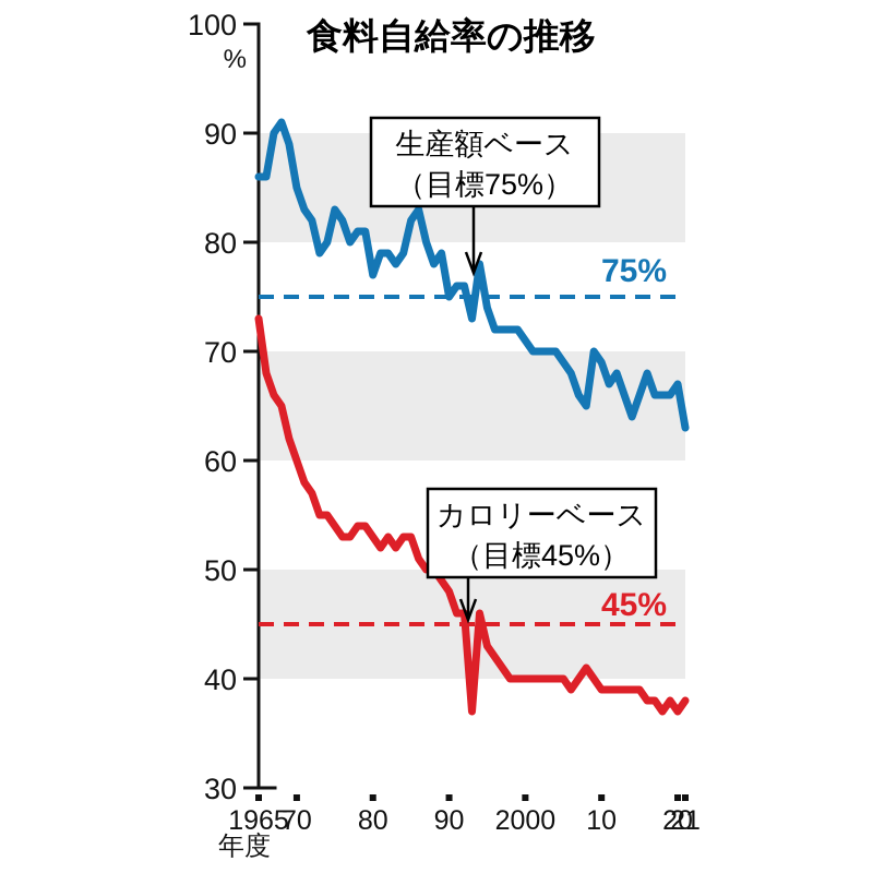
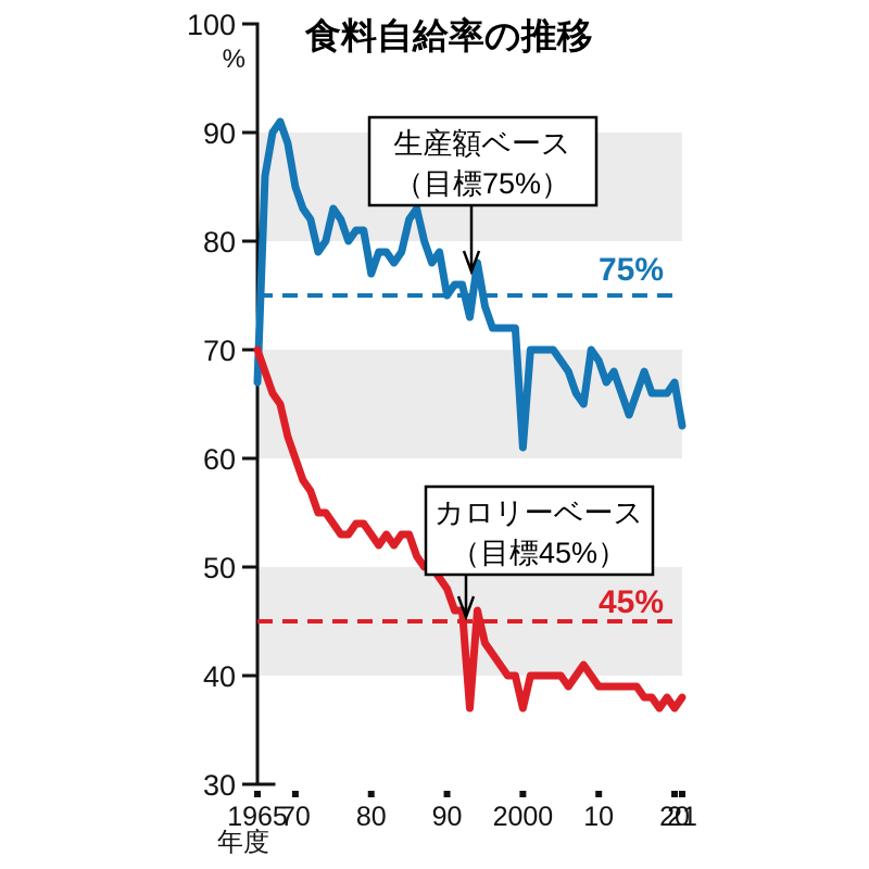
生産額ベース/1965: 86 -> 67
カロリーベース/1965: 73 -> 70
生産額ベース/2000: 71 -> 61
カロリーベース/2000: 40 -> 37
